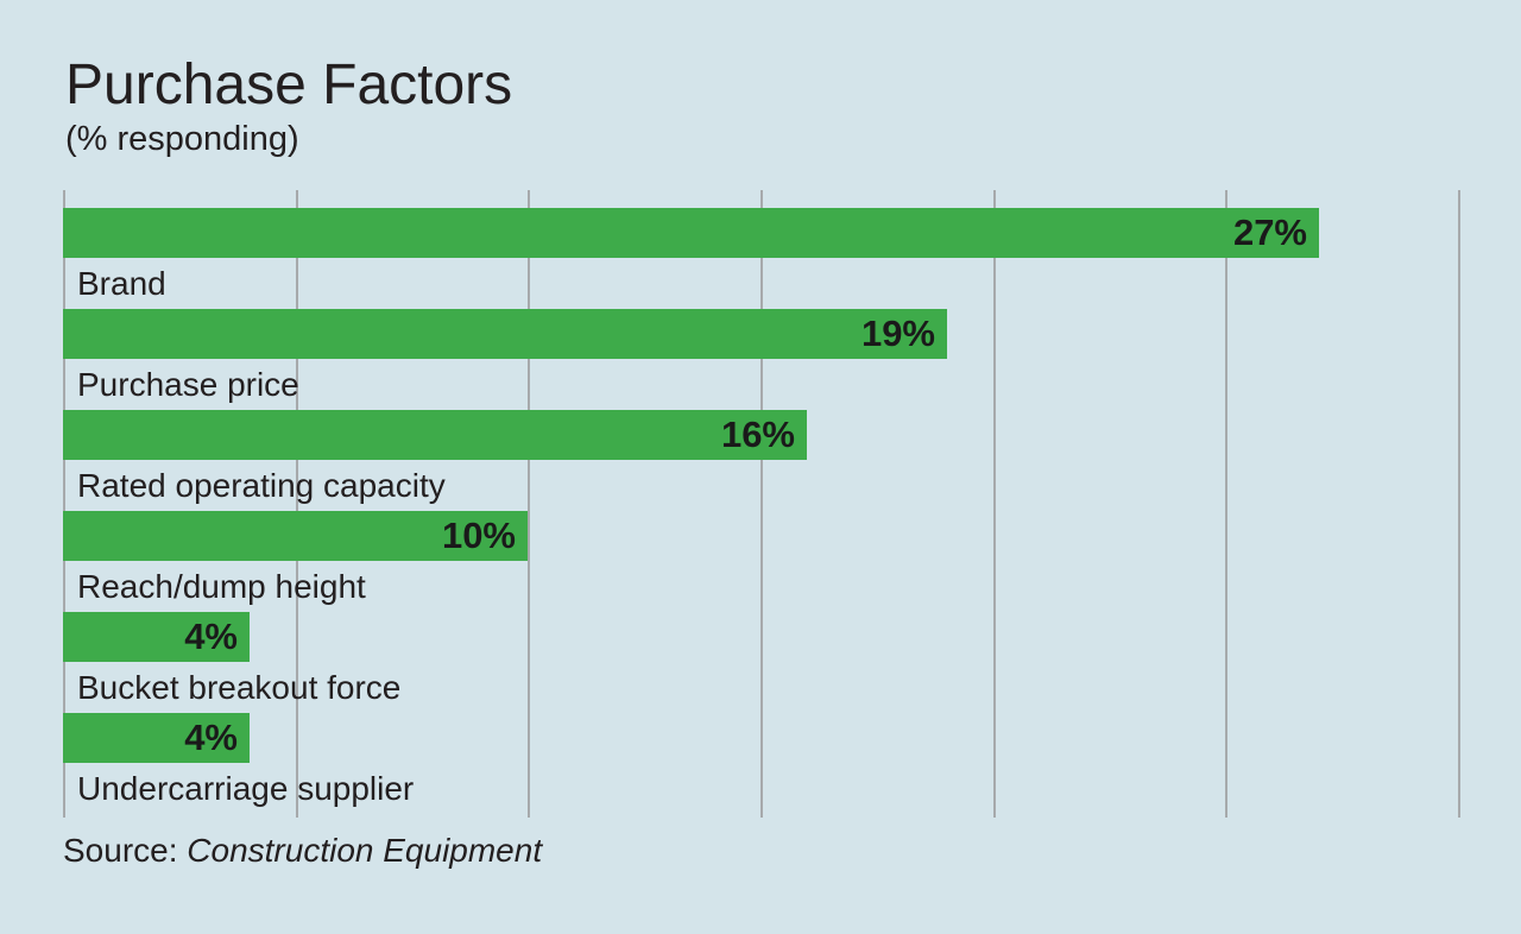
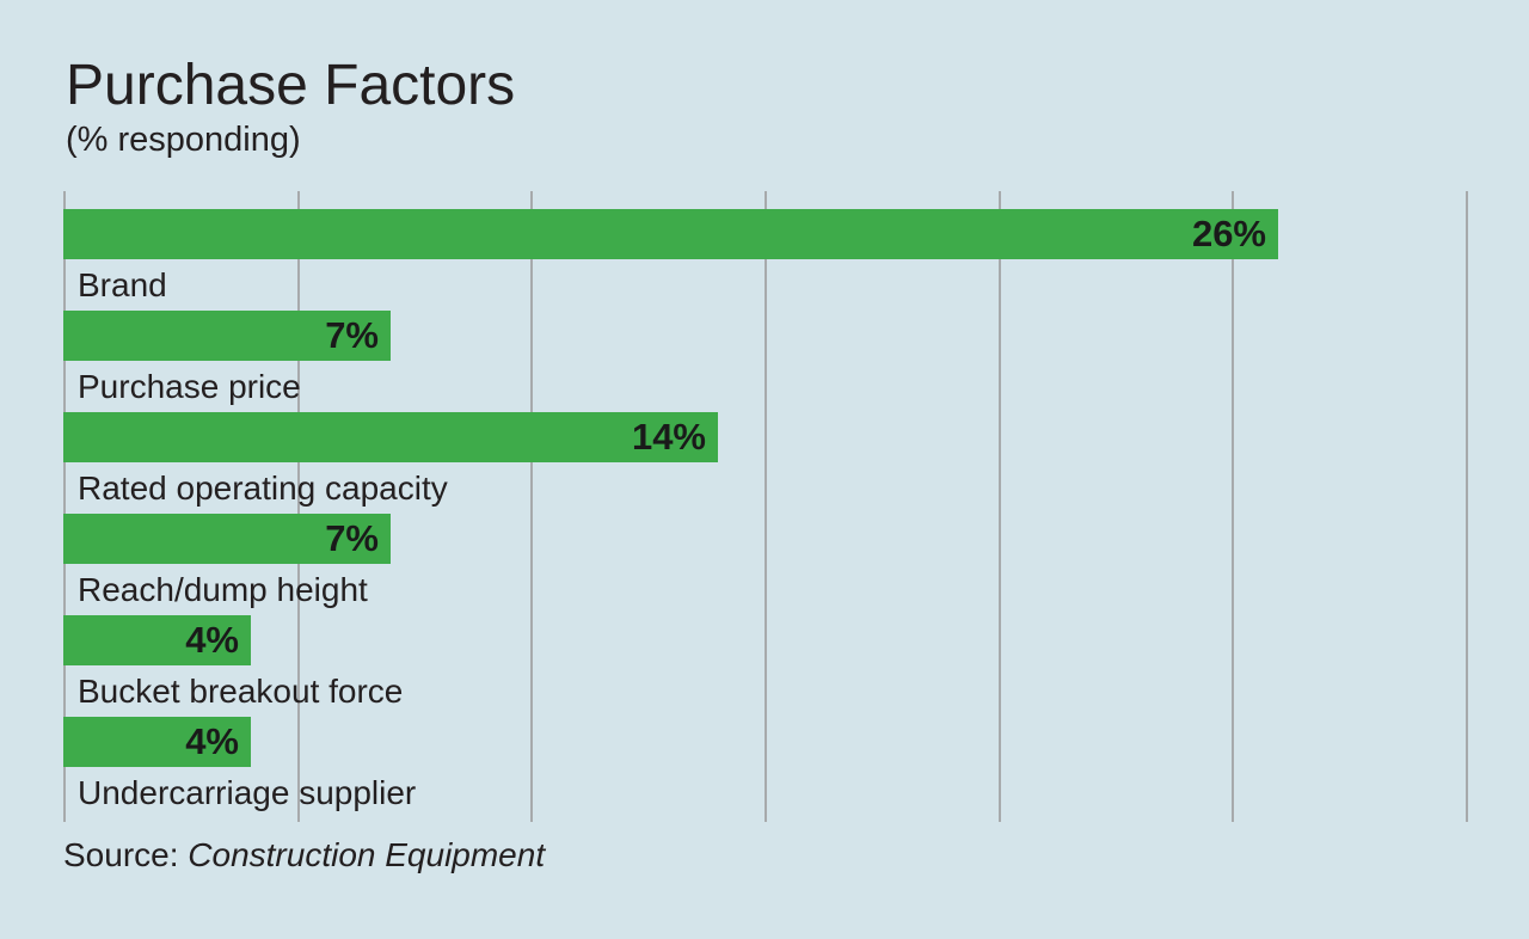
Brand: 27% -> 26%
Purchase price: 19% -> 7%
Rated operating capacity: 16% -> 14%
Reach/dump height: 10% -> 7%
